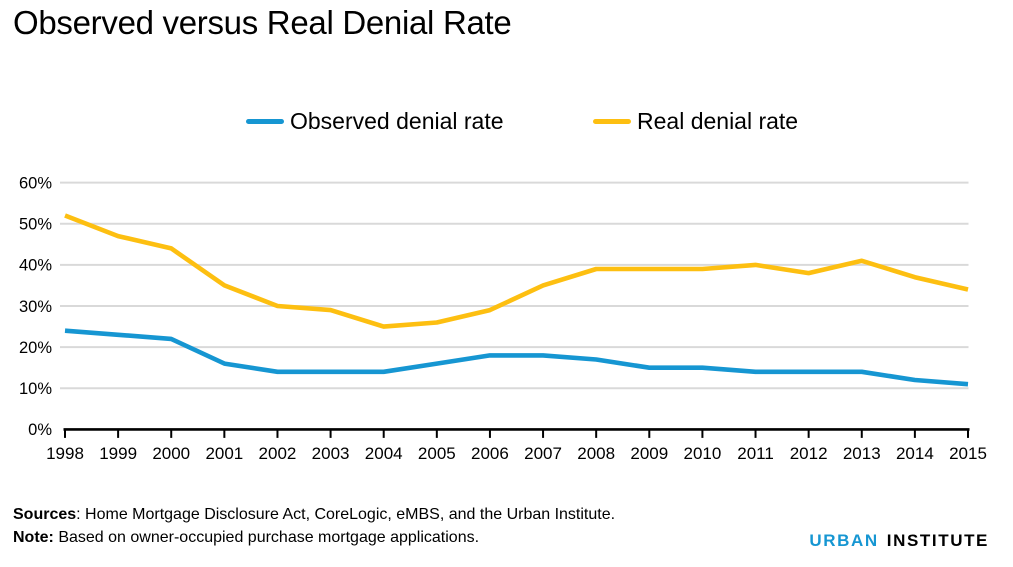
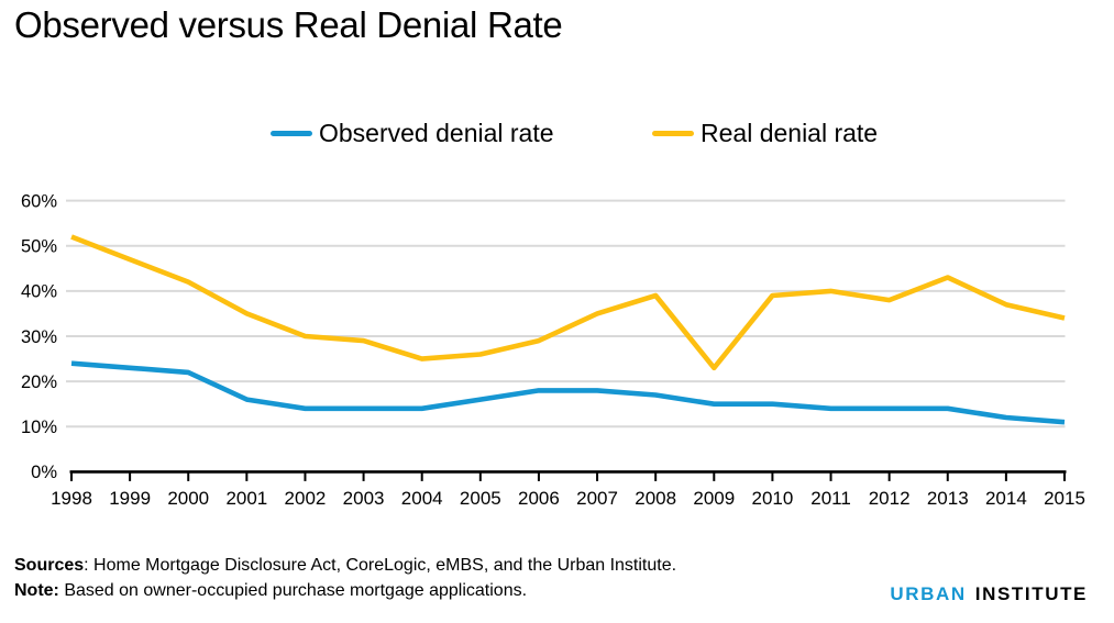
Real denial rate/2000: 44% -> 42%
Real denial rate/2009: 39% -> 23%
Real denial rate/2013: 41% -> 43%
